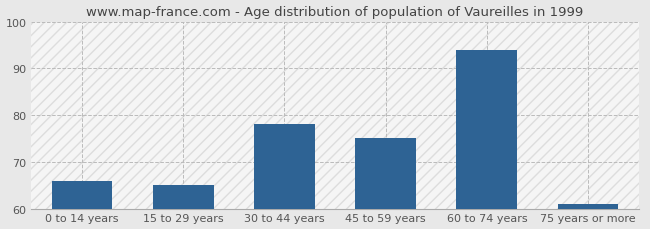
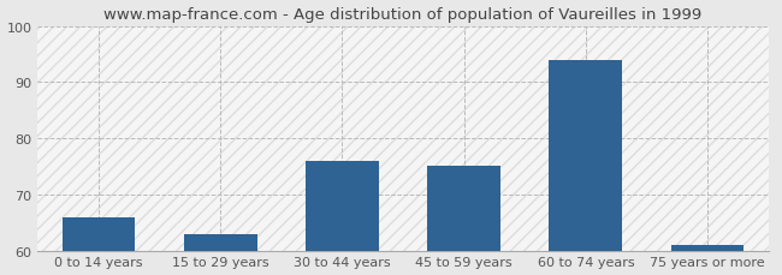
15 to 29 years: 65 -> 63
30 to 44 years: 78 -> 76
